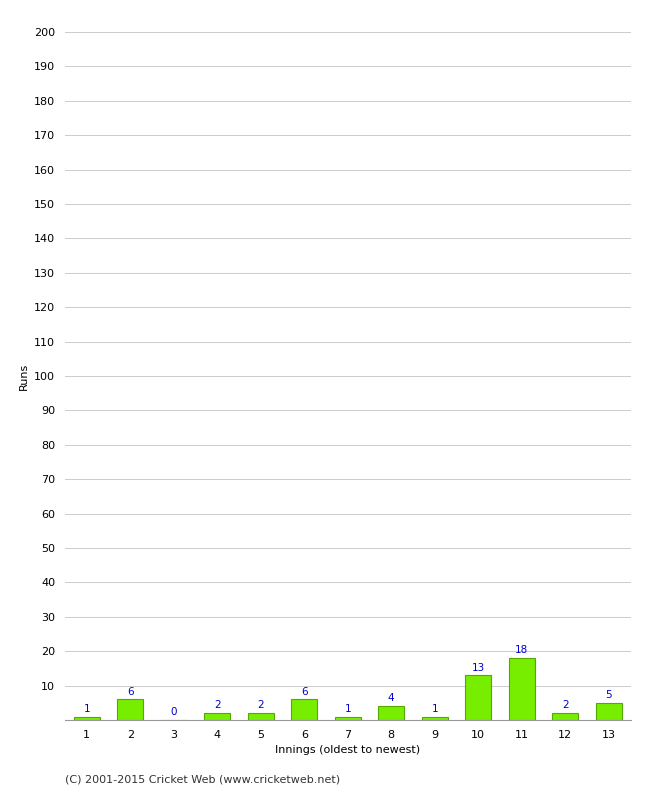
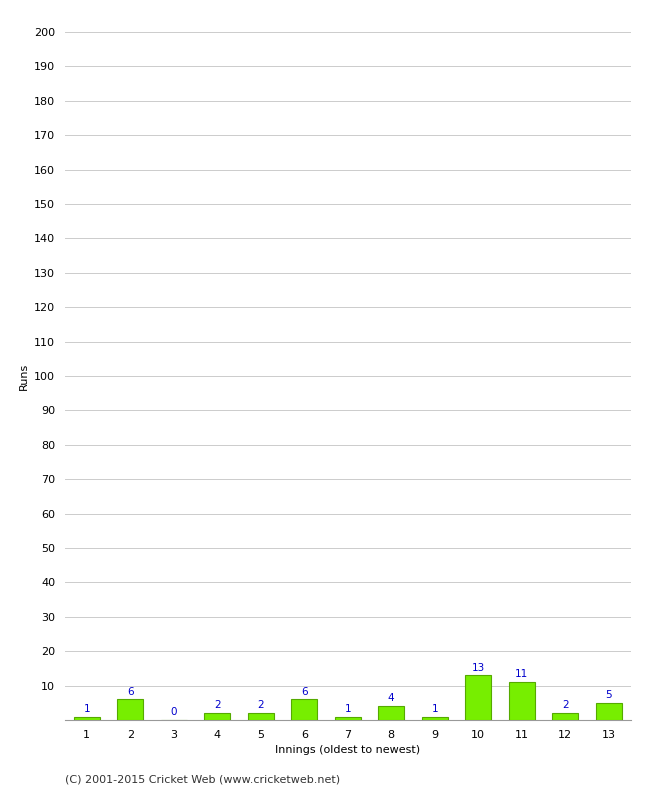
11: 18 -> 11
